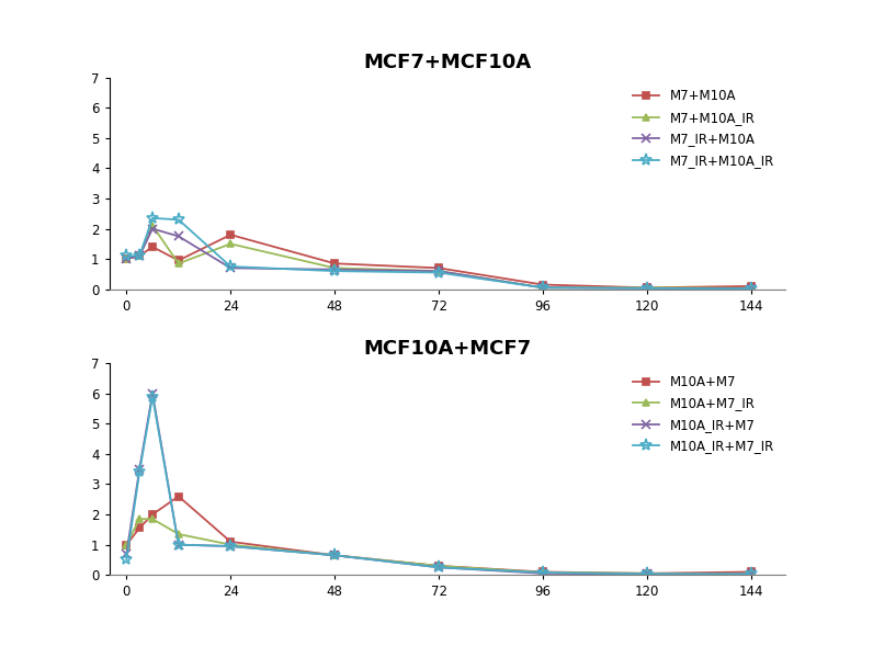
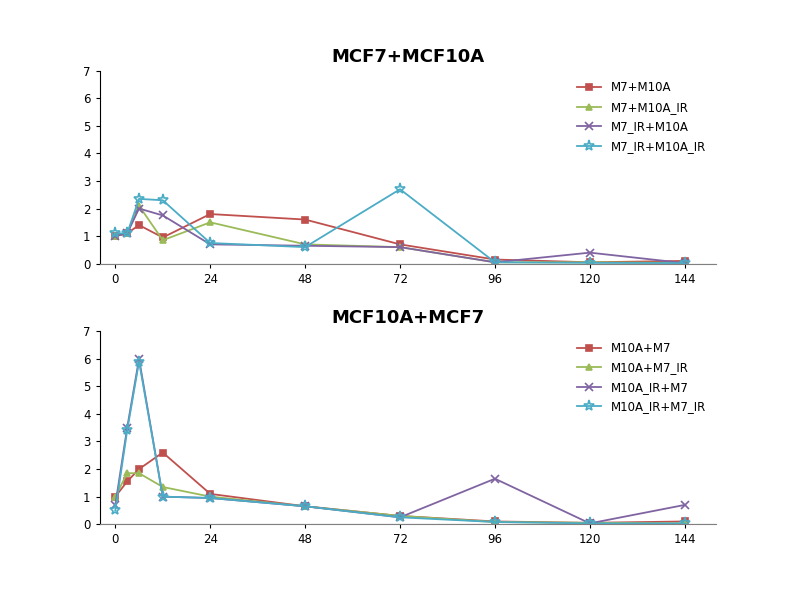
MCF7+MCF10A/M7+M10A/48: 0.85 -> 1.60
MCF7+MCF10A/M7_IR+M10A_IR/72: 0.55 -> 2.70
MCF7+MCF10A/M7_IR+M10A/120: 0.03 -> 0.40
MCF10A+MCF7/M10A_IR+M7/96: 0.05 -> 1.65
MCF10A+MCF7/M10A_IR+M7/144: 0.03 -> 0.70
